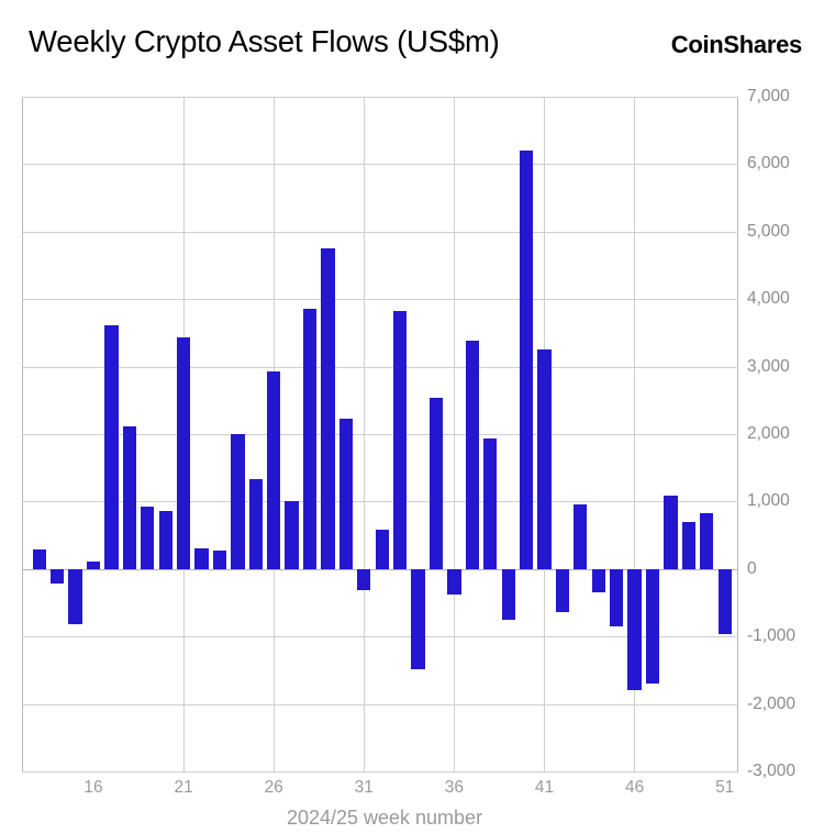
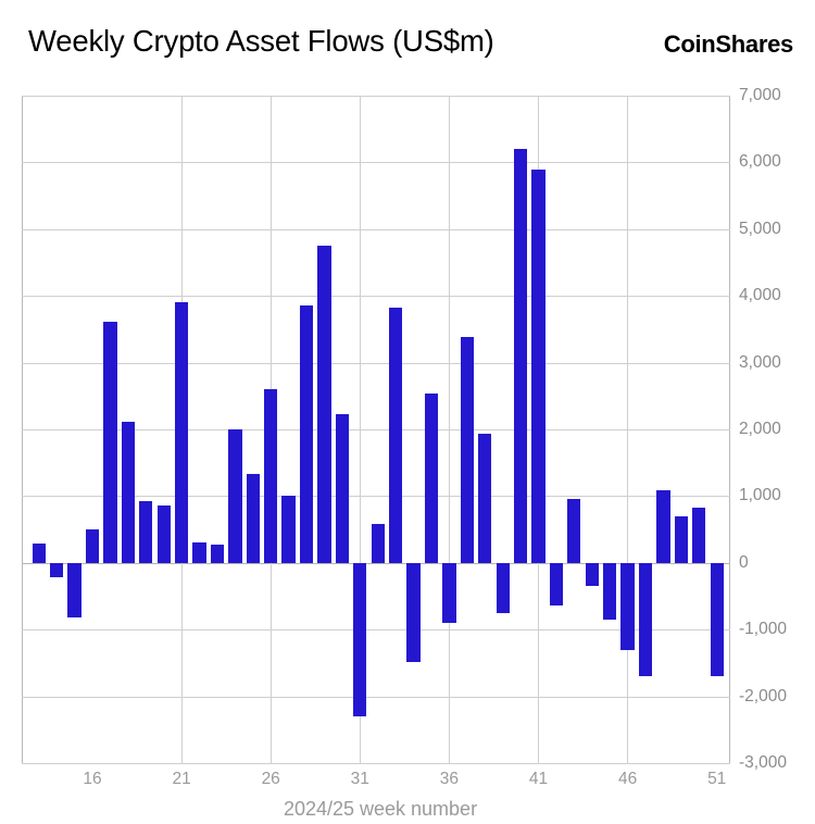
16: 100 -> 500
21: 3400 -> 3900
26: 2900 -> 2600
31: -300 -> -2300
36: -400 -> -900
41: 3300 -> 5900
46: -1800 -> -1300
51: -1000 -> -1700
